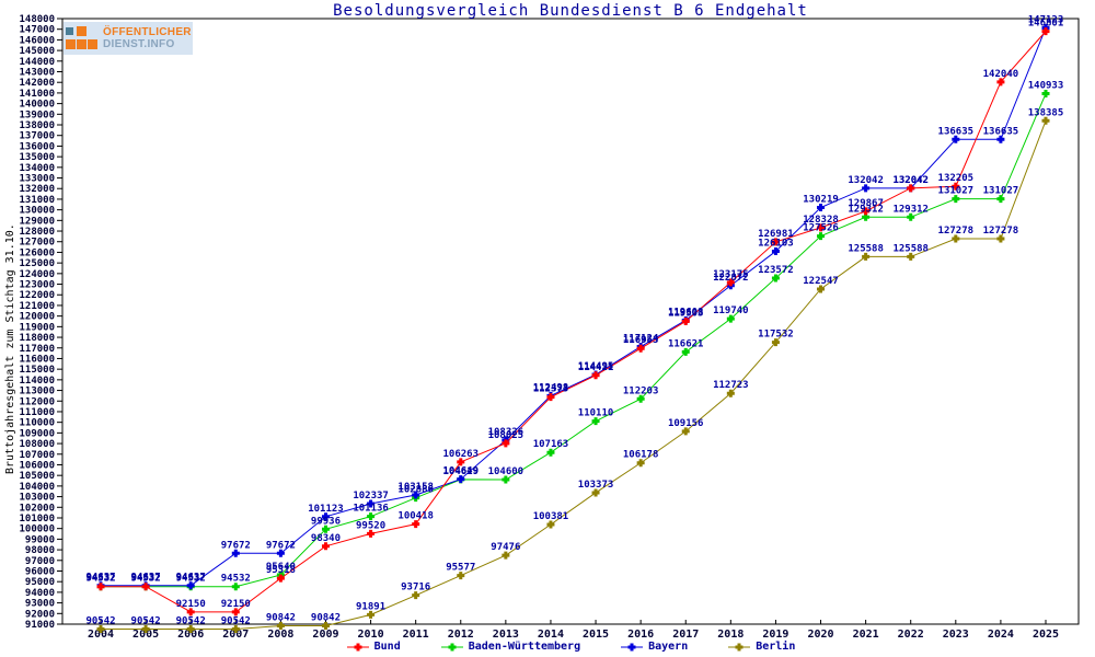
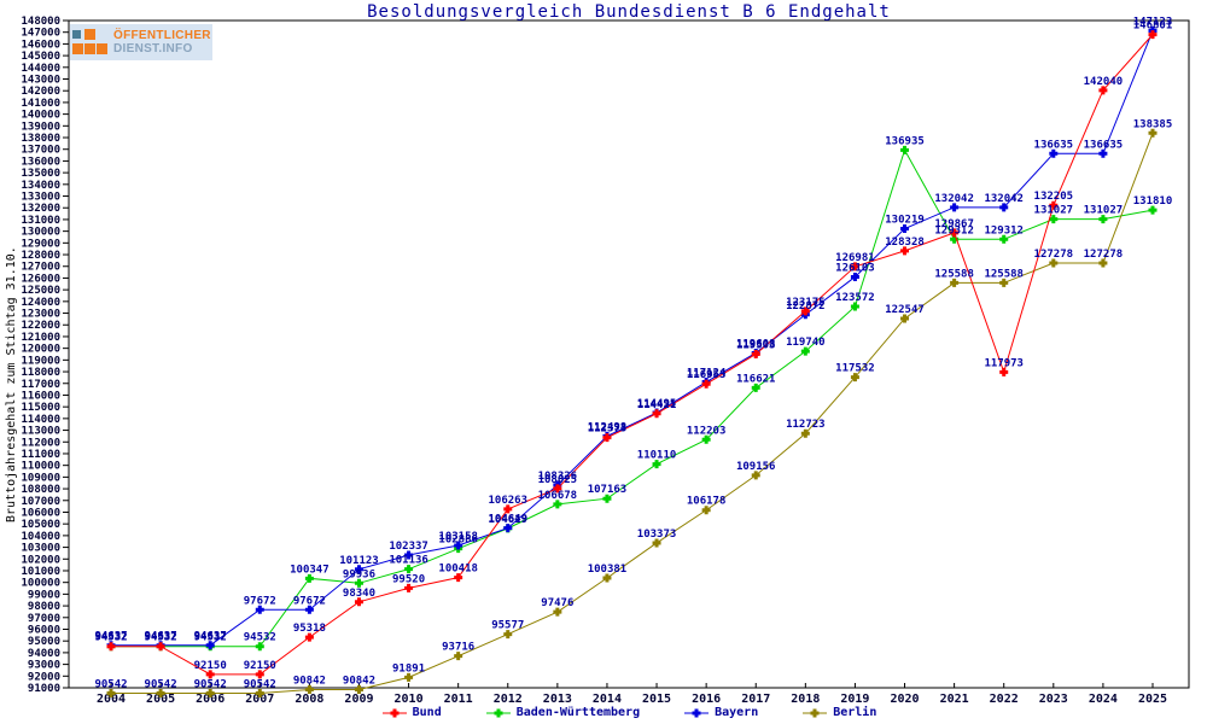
Baden-Württemberg/2008: 95640 -> 100347
Baden-Württemberg/2013: 104600 -> 106678
Baden-Württemberg/2020: 127526 -> 136935
Bund/2022: 132042 -> 117973
Baden-Württemberg/2025: 140933 -> 131810
